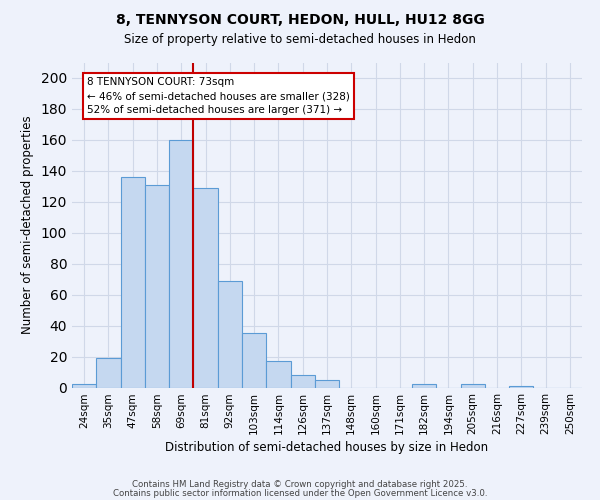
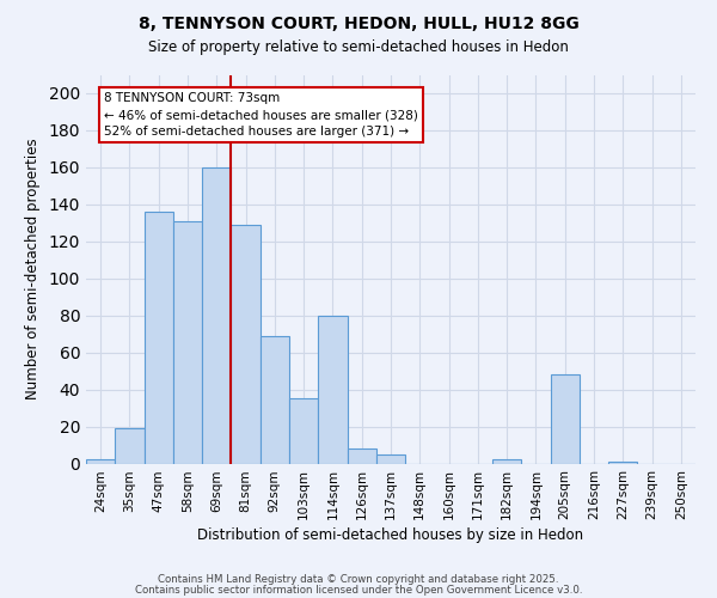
114sqm: 17 -> 80
205sqm: 2 -> 48
